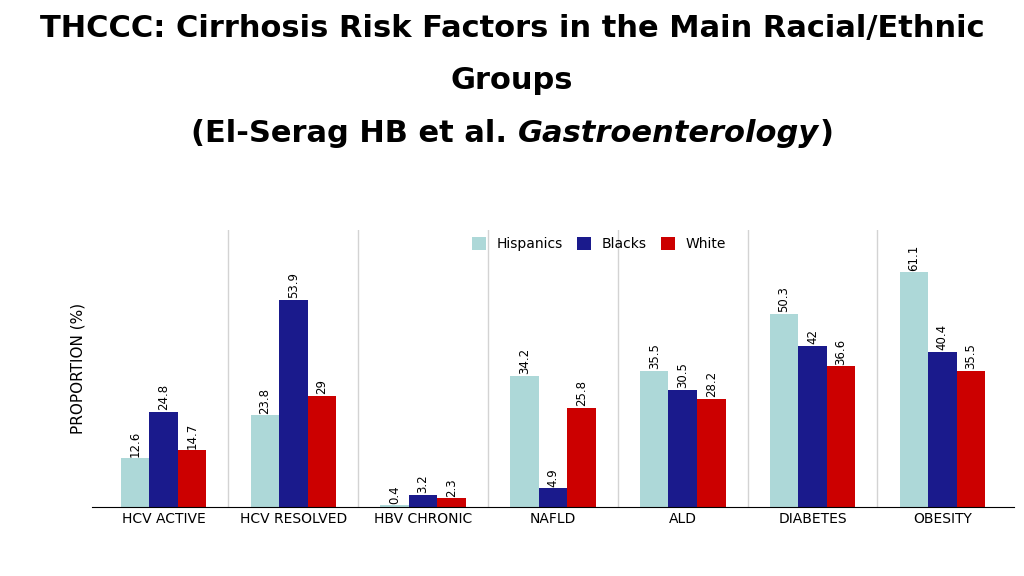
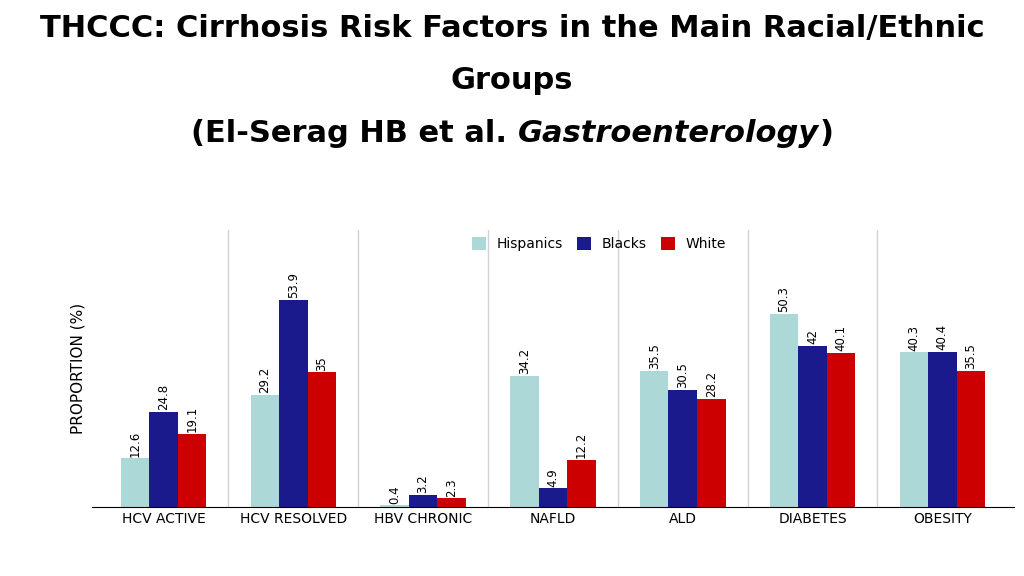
White/HCV ACTIVE: 14.7 -> 19.1
Hispanics/HCV RESOLVED: 23.8 -> 29.2
White/HCV RESOLVED: 29 -> 35
White/NAFLD: 25.8 -> 12.2
White/DIABETES: 36.6 -> 40.1
Hispanics/OBESITY: 61.1 -> 40.3
